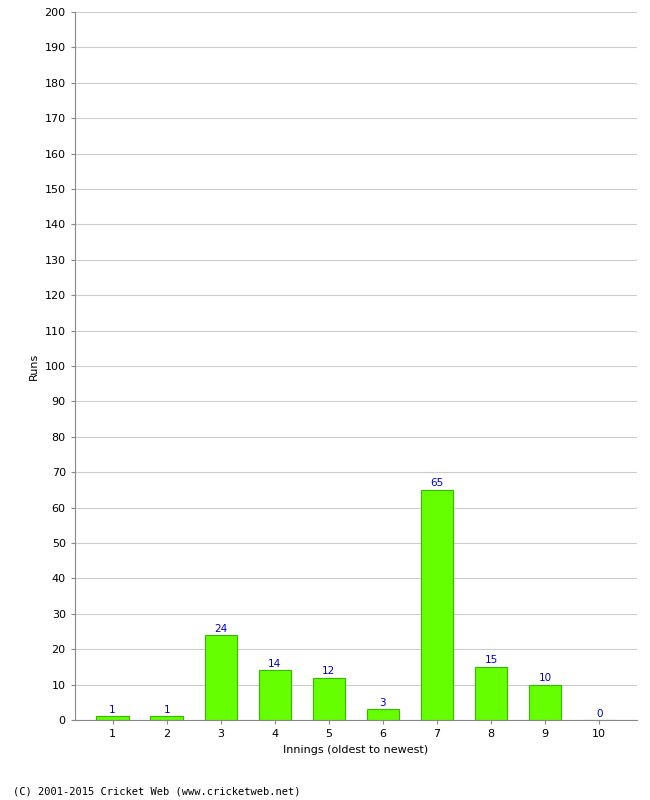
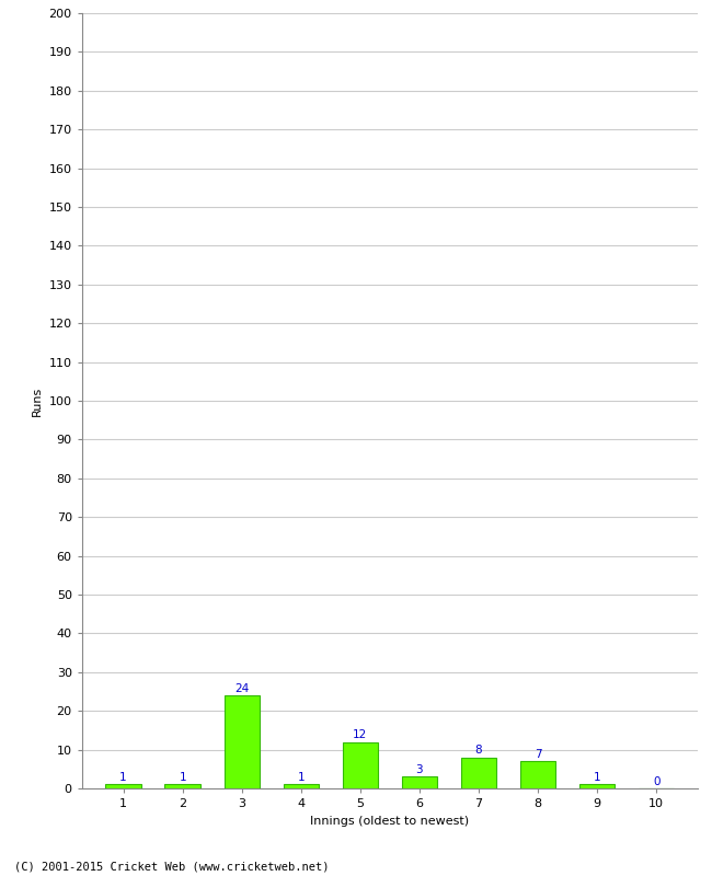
4: 14 -> 1
7: 65 -> 8
8: 15 -> 7
9: 10 -> 1
